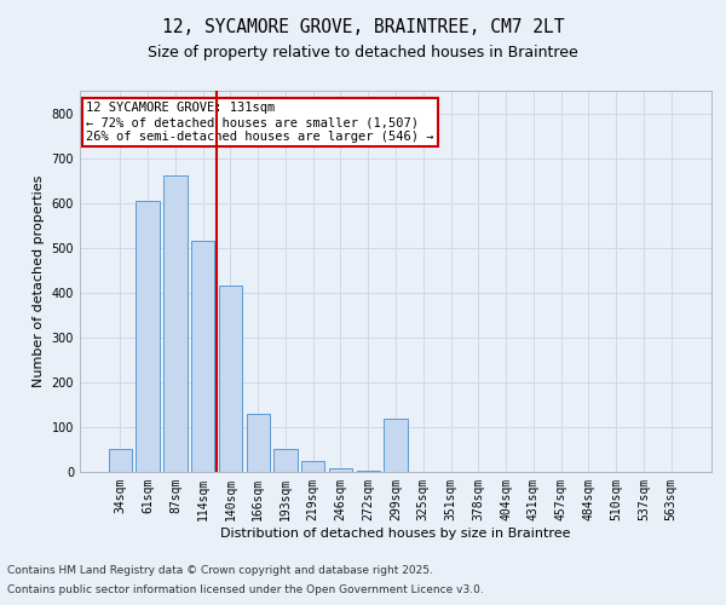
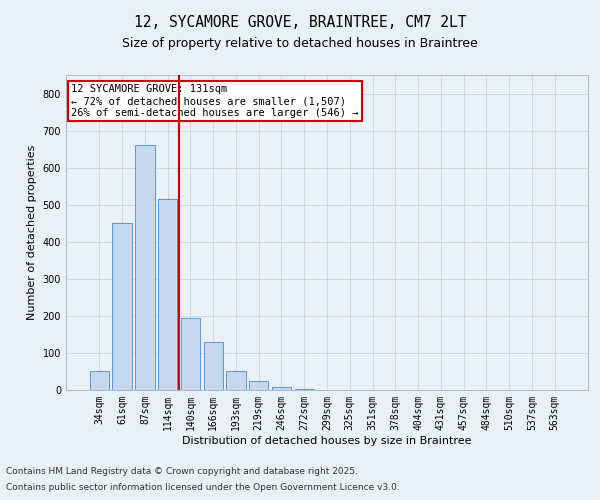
61sqm: 605 -> 450
140sqm: 415 -> 195
299sqm: 120 -> 1
